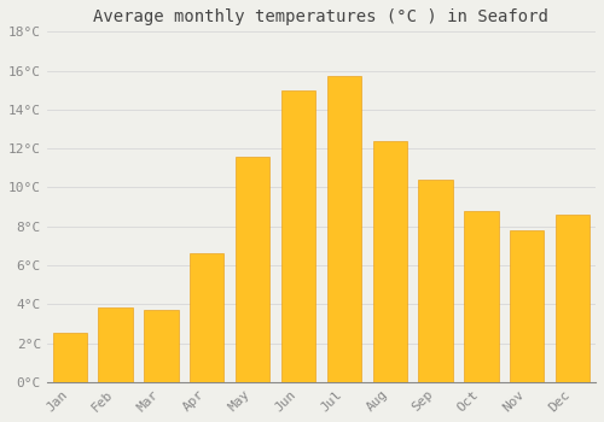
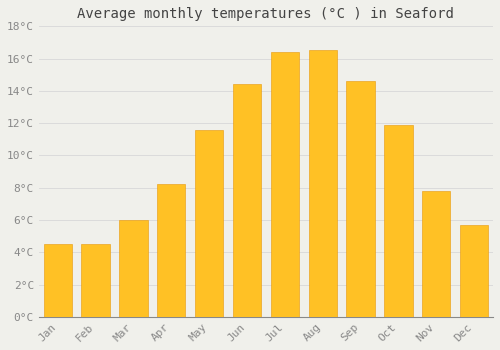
Jan: 2.5°C -> 4.5°C
Feb: 3.8°C -> 4.5°C
Mar: 3.7°C -> 6.0°C
Apr: 6.6°C -> 8.2°C
Jun: 15.0°C -> 14.4°C
Jul: 15.7°C -> 16.4°C
Aug: 12.4°C -> 16.5°C
Sep: 10.4°C -> 14.6°C
Oct: 8.8°C -> 11.9°C
Dec: 8.6°C -> 5.7°C
